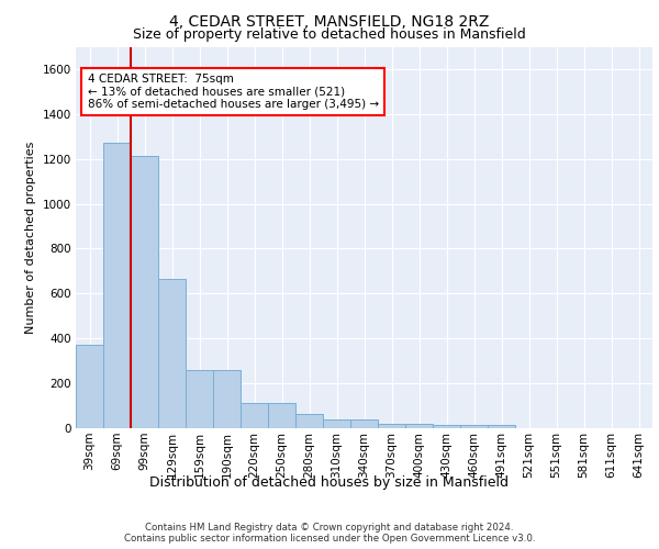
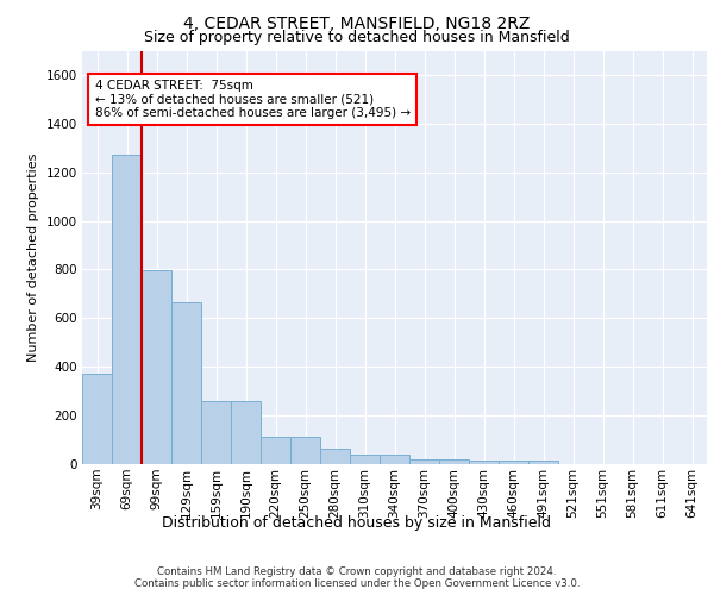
99sqm: 1215 -> 795
